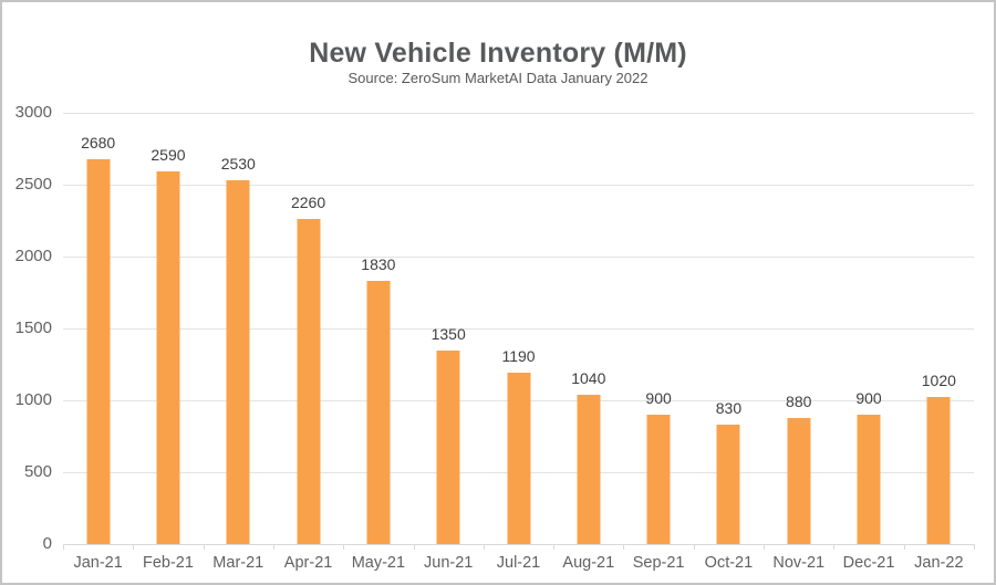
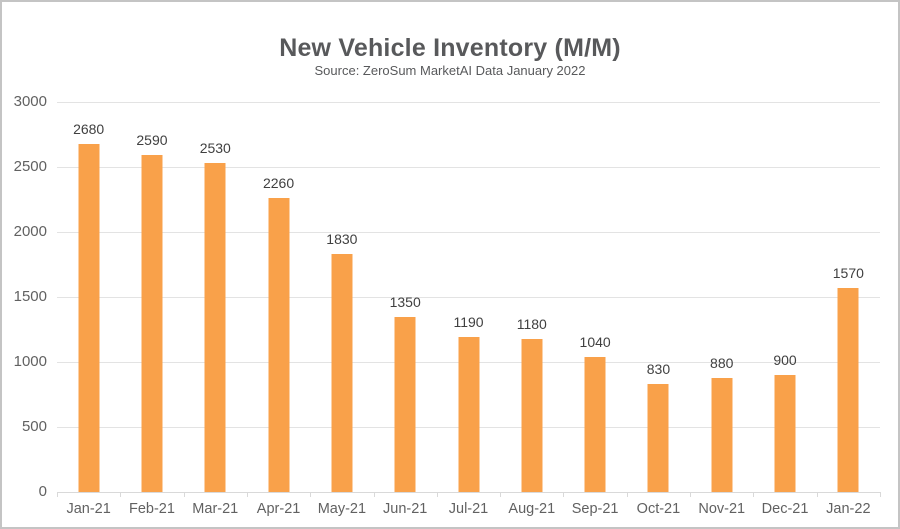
Aug-21: 1040 -> 1180
Sep-21: 900 -> 1040
Jan-22: 1020 -> 1570
